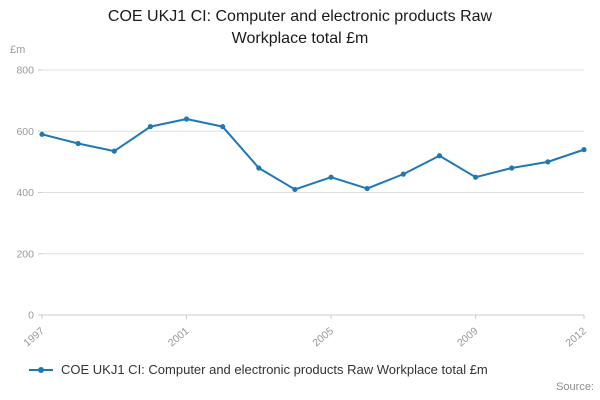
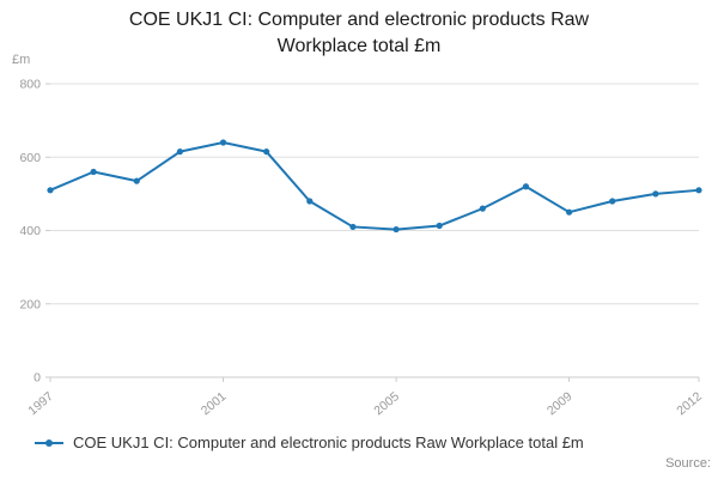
1997: 590 -> 510
2005: 450 -> 400
2012: 540 -> 510
